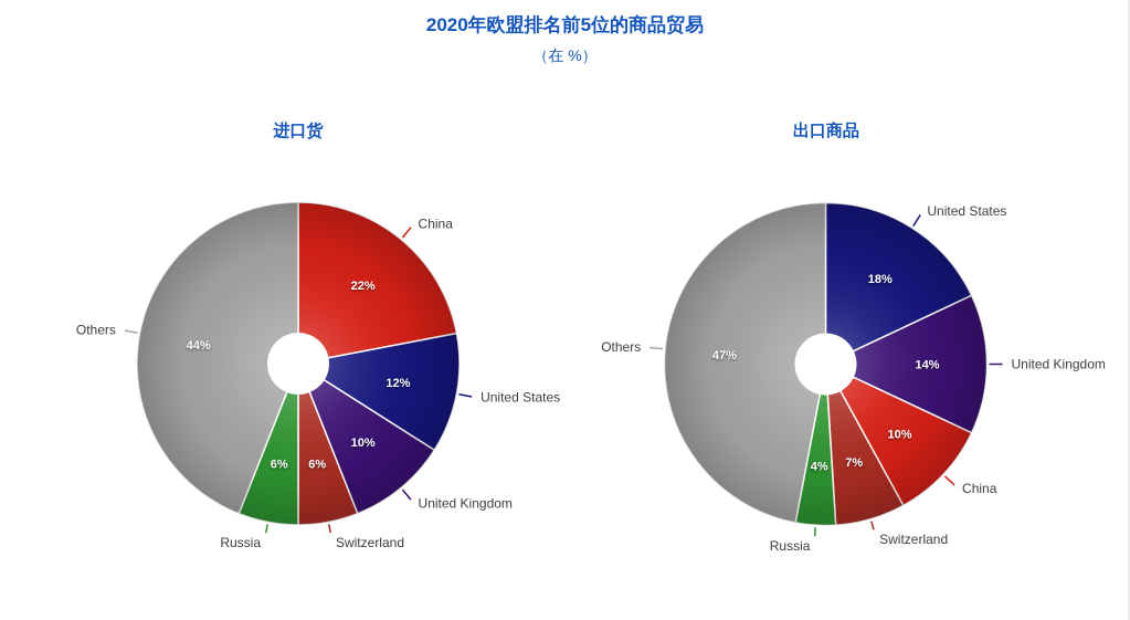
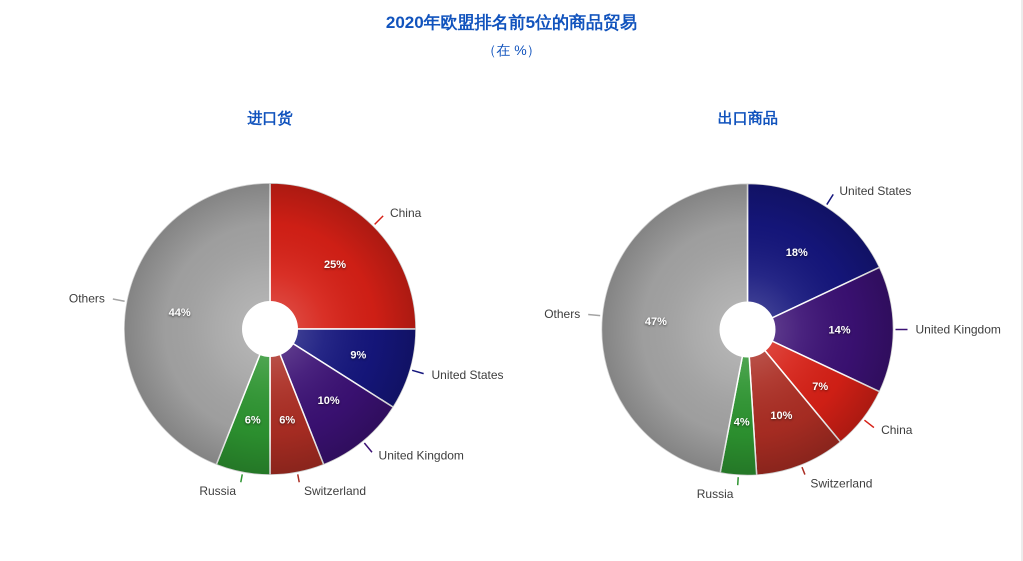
进口货/China: 22% -> 25%
进口货/United States: 12% -> 9%
出口商品/China: 10% -> 7%
出口商品/Switzerland: 7% -> 10%
